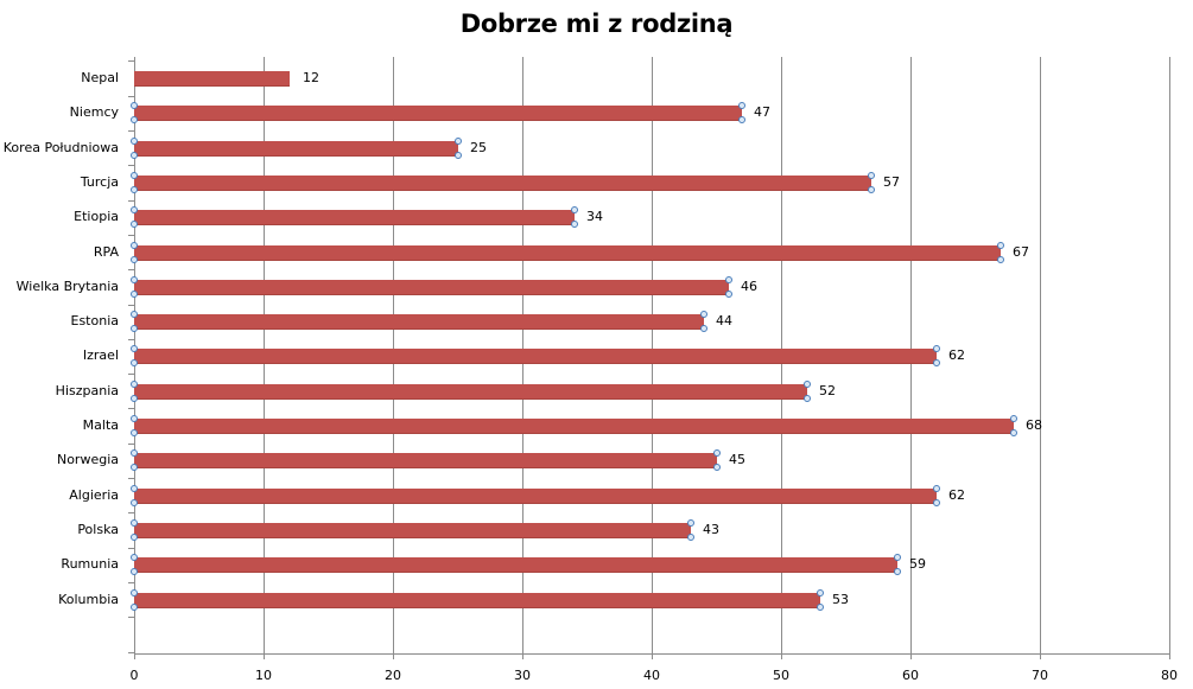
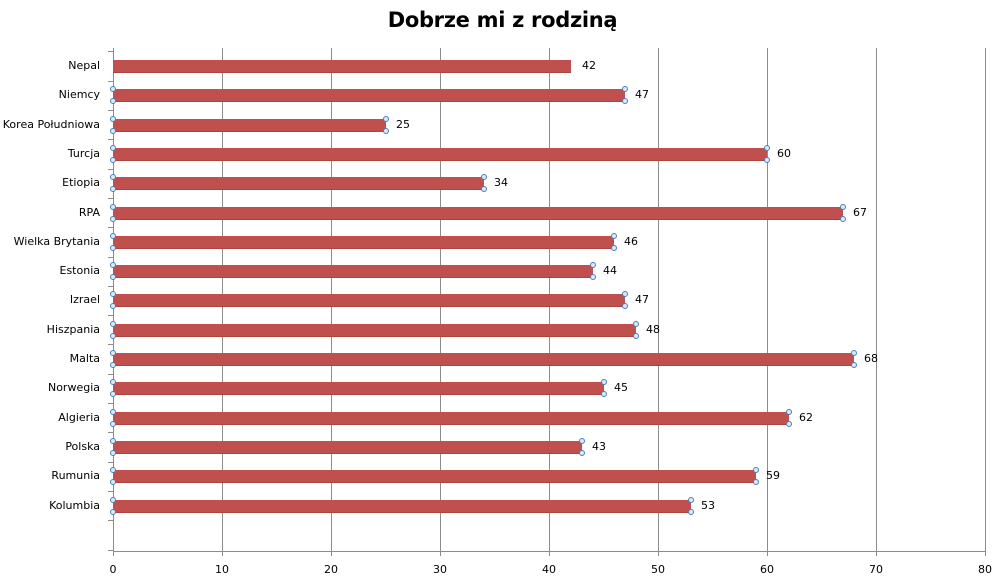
Nepal: 12 -> 42
Turcja: 57 -> 60
Izrael: 62 -> 47
Hiszpania: 52 -> 48
